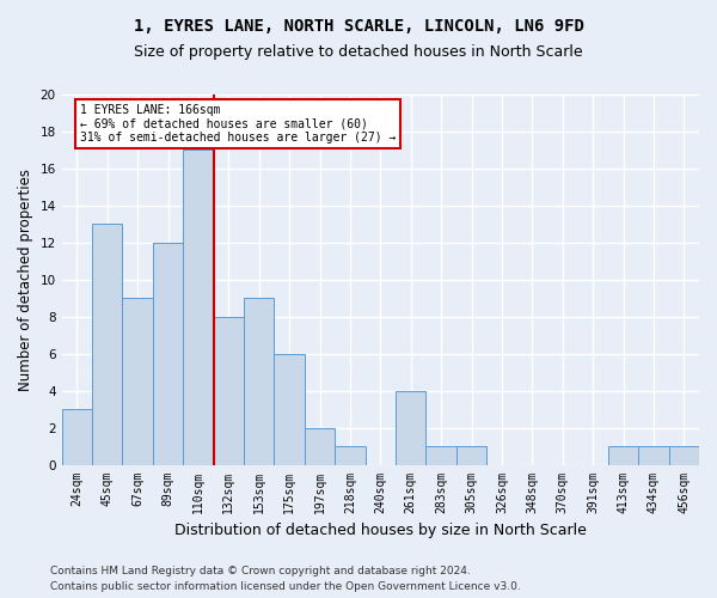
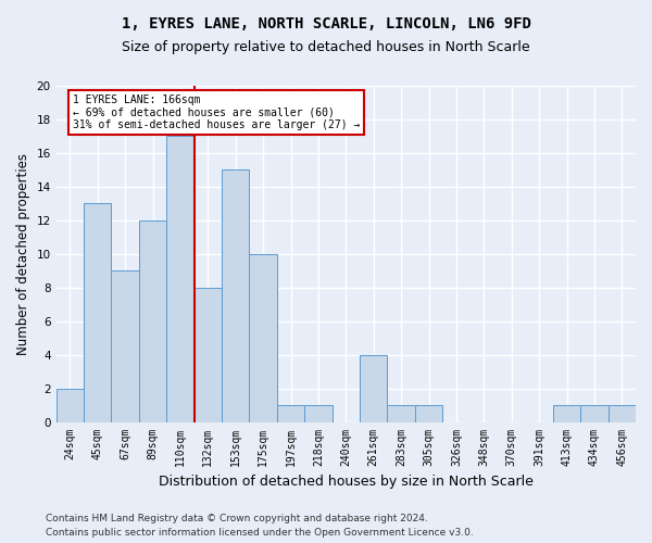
24sqm: 3 -> 2
153sqm: 9 -> 15
175sqm: 6 -> 10
197sqm: 2 -> 1
